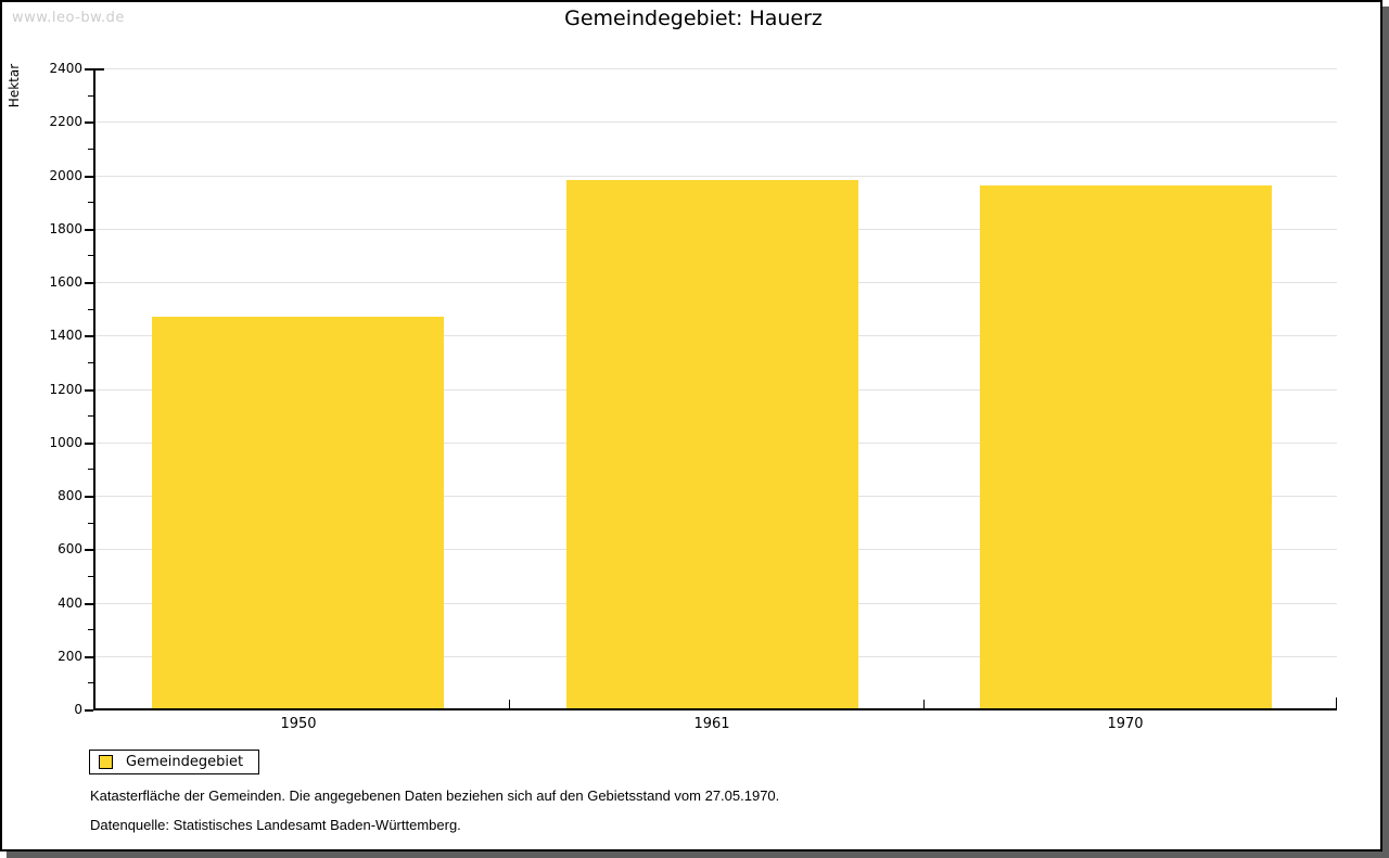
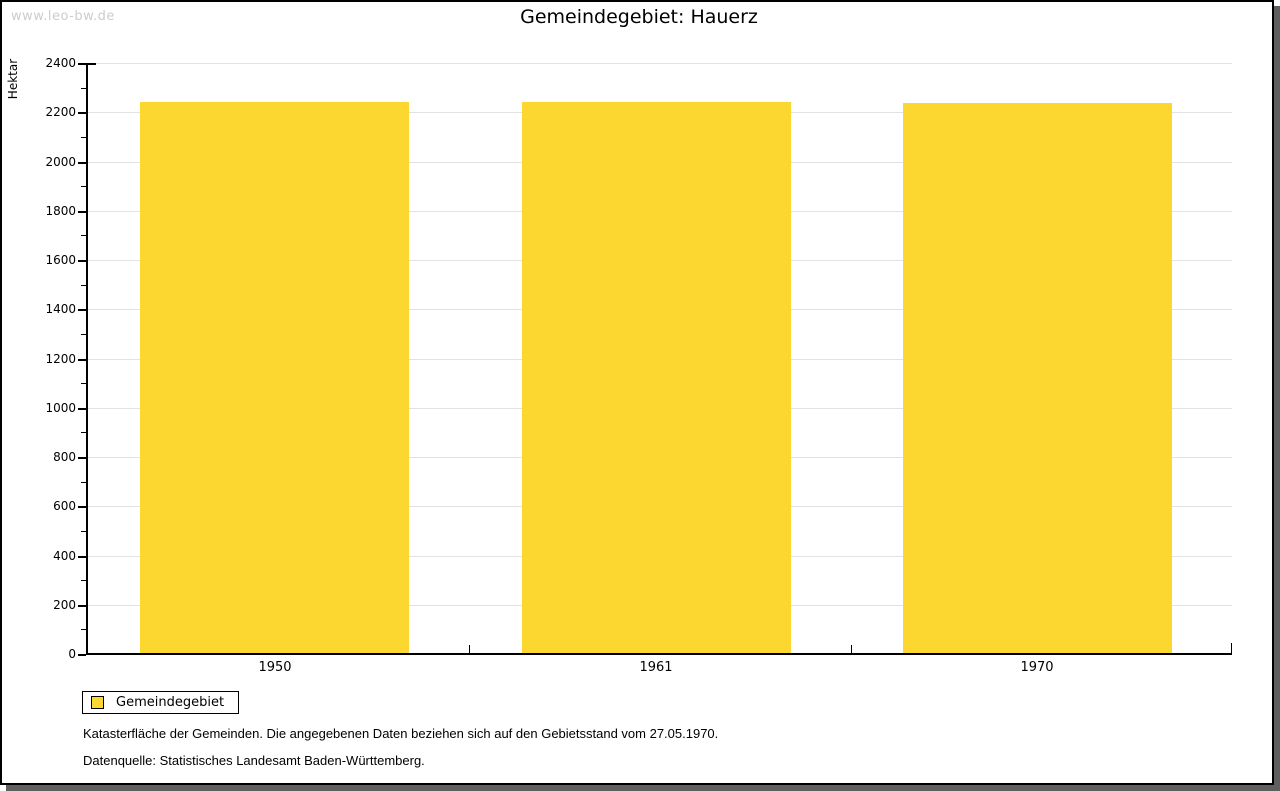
1950: 1470 -> 2240
1961: 1980 -> 2240
1970: 1960 -> 2240
